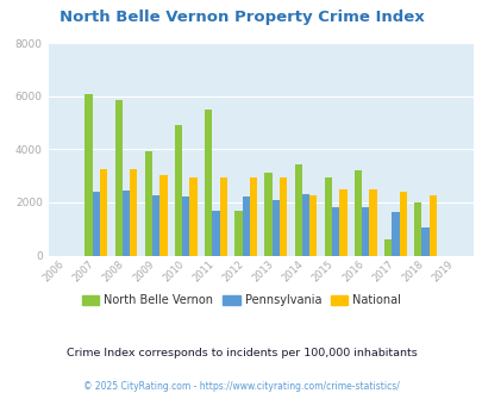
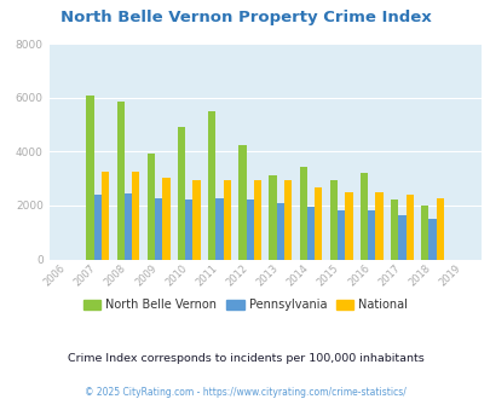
Pennsylvania/2011: 1700 -> 2250
North Belle Vernon/2012: 1700 -> 4250
Pennsylvania/2014: 2300 -> 1950
National/2014: 2250 -> 2650
North Belle Vernon/2017: 600 -> 2200
Pennsylvania/2018: 1050 -> 1500
